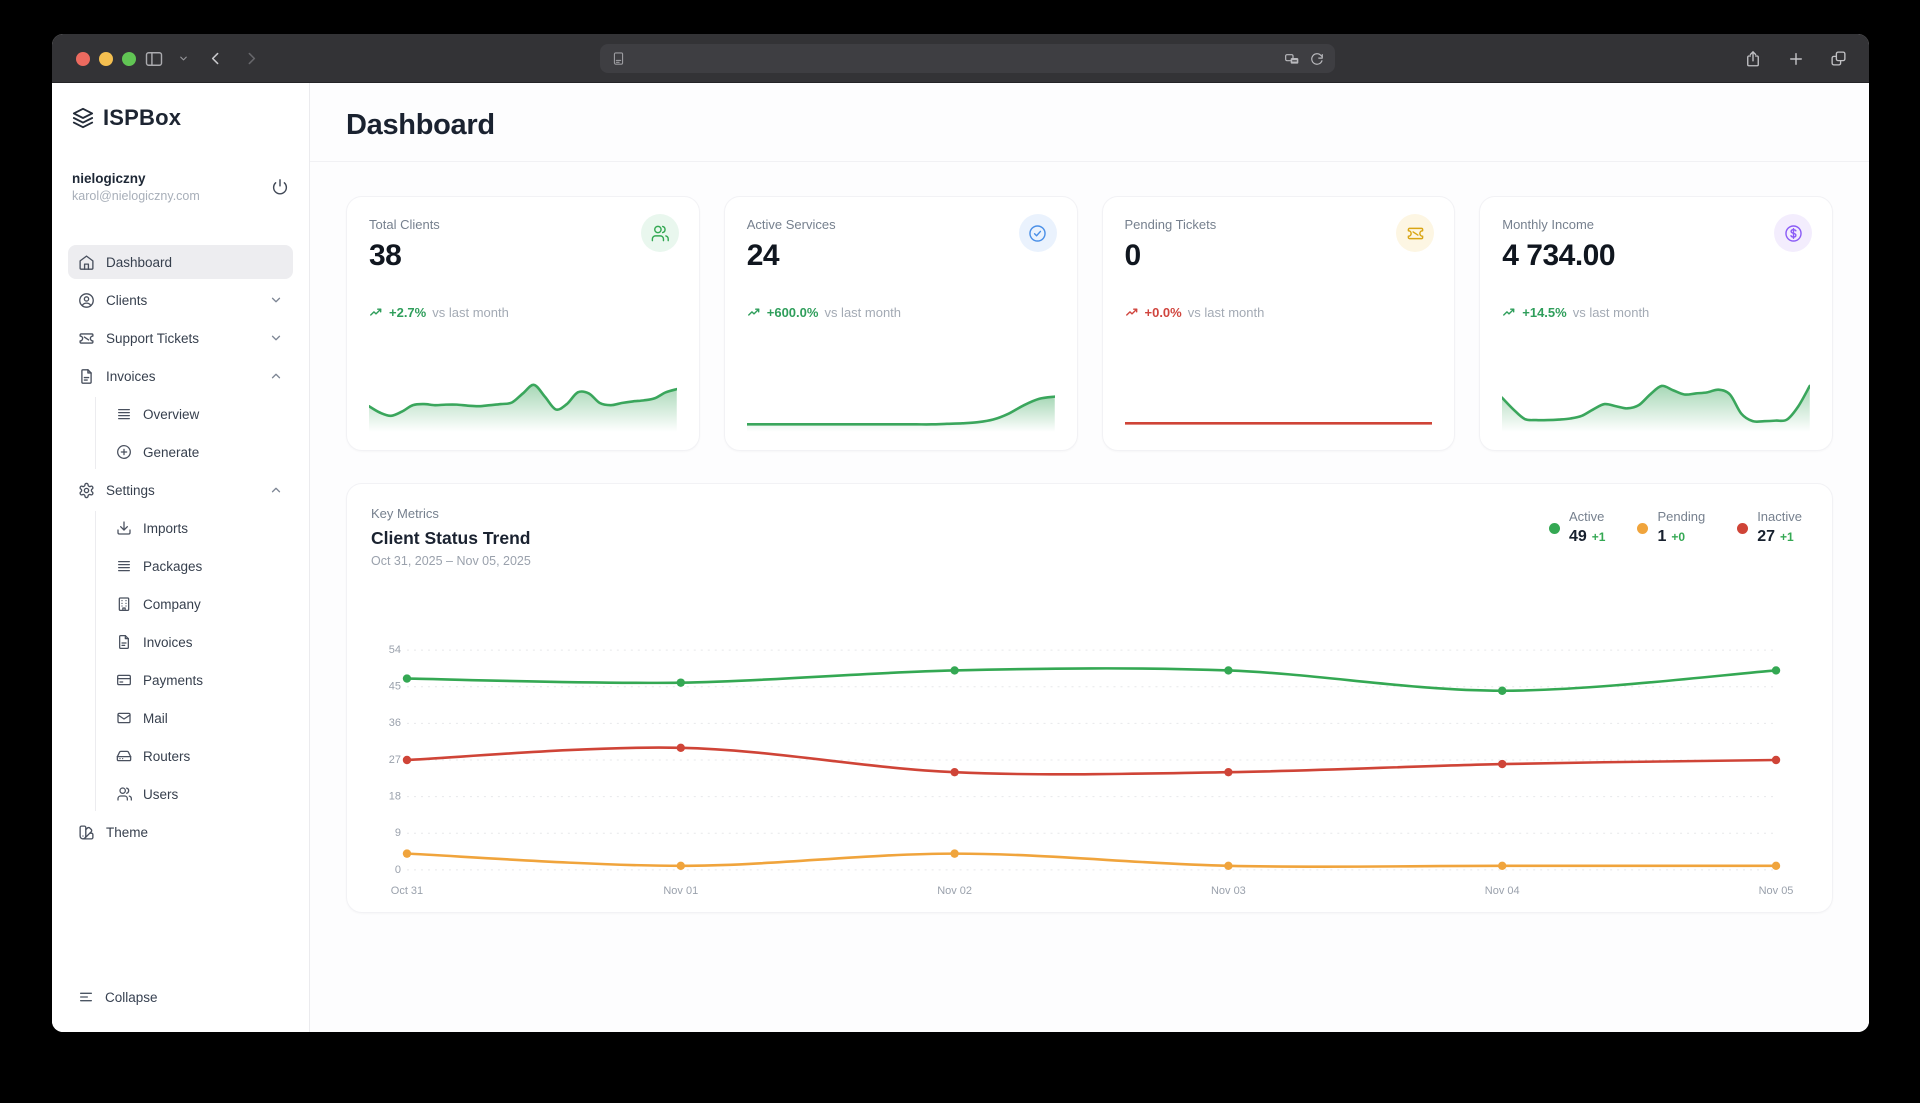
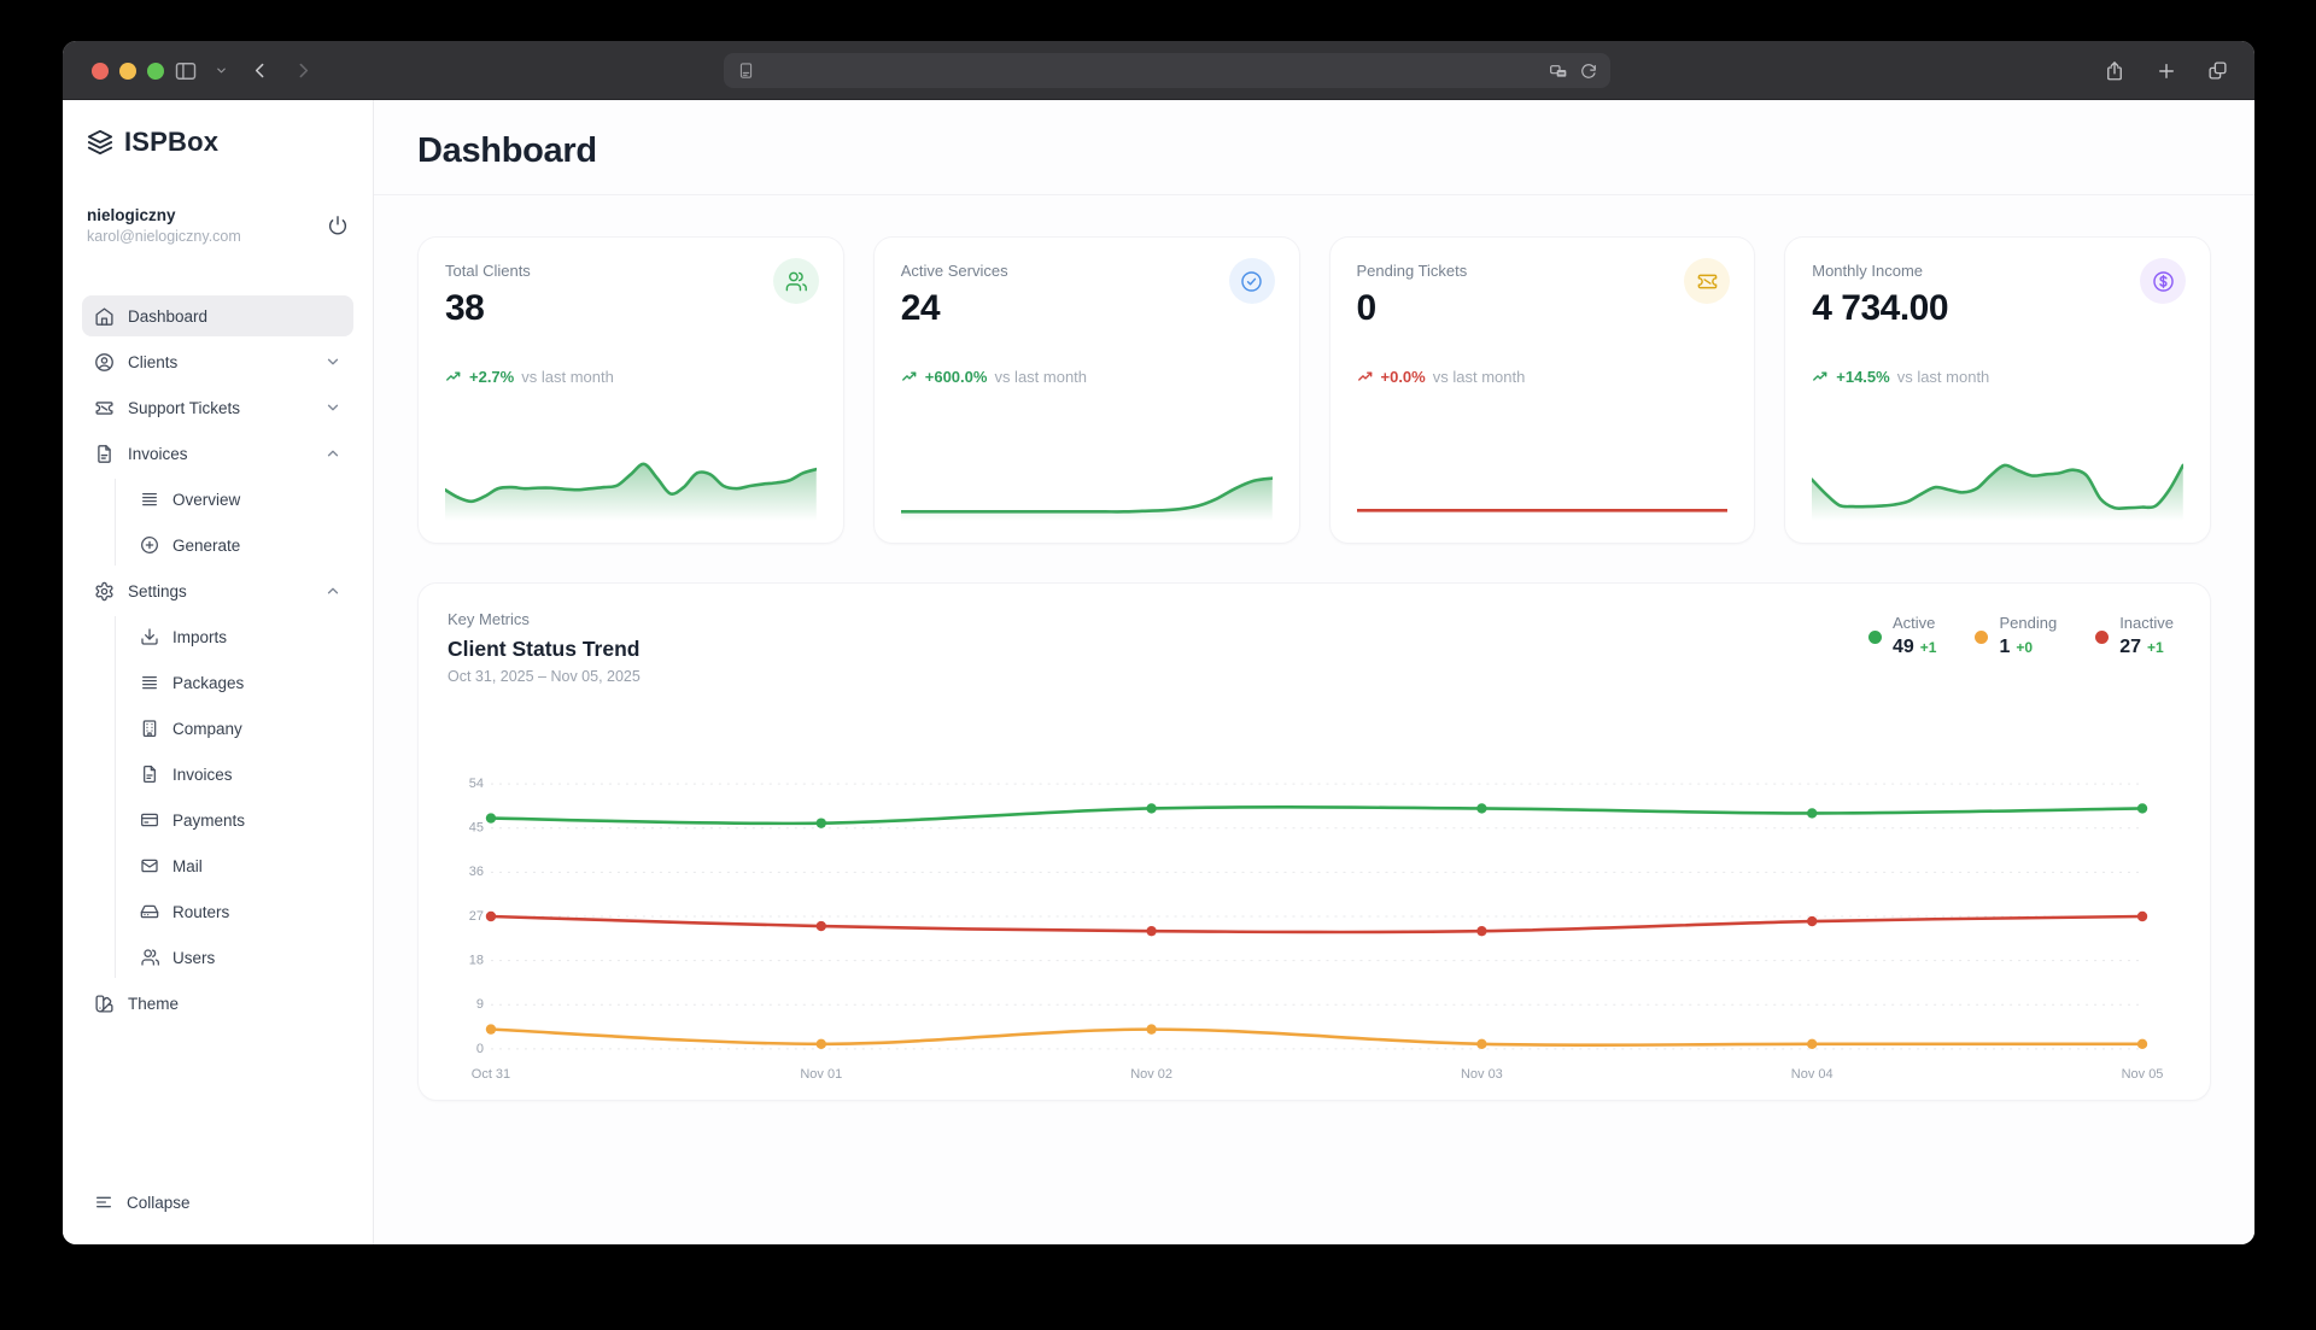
Inactive/Nov 01: 30 -> 25
Active/Nov 04: 44 -> 48
